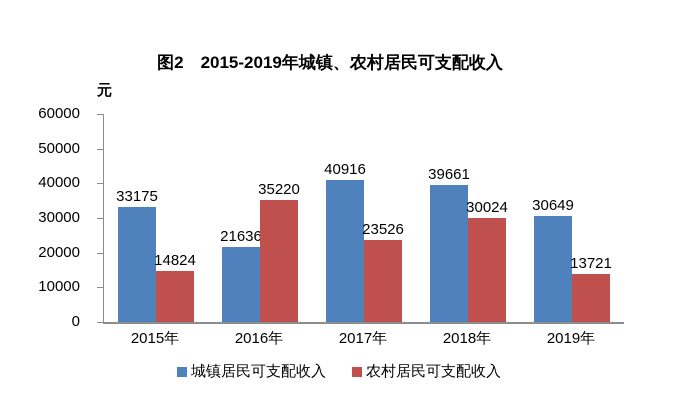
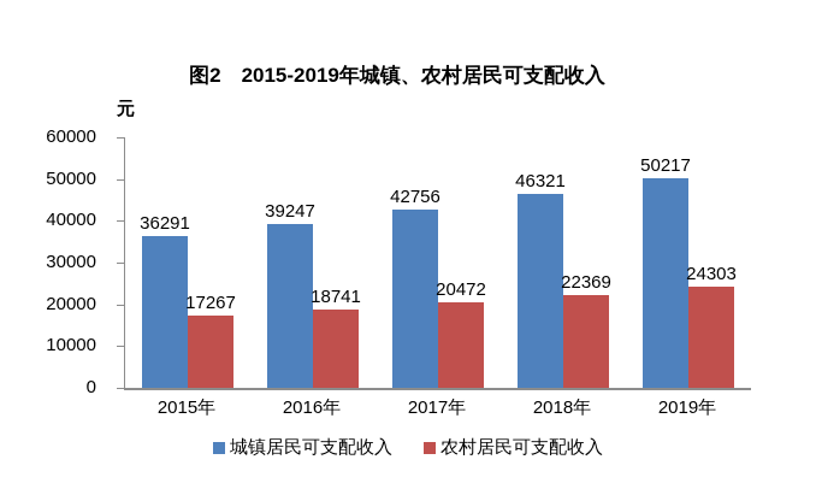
城镇居民可支配收入/2015年: 33175 -> 36291
农村居民可支配收入/2015年: 14824 -> 17267
城镇居民可支配收入/2016年: 21636 -> 39247
农村居民可支配收入/2016年: 35220 -> 18741
城镇居民可支配收入/2017年: 40916 -> 42756
农村居民可支配收入/2017年: 23526 -> 20472
城镇居民可支配收入/2018年: 39661 -> 46321
农村居民可支配收入/2018年: 30024 -> 22369
城镇居民可支配收入/2019年: 30649 -> 50217
农村居民可支配收入/2019年: 13721 -> 24303
